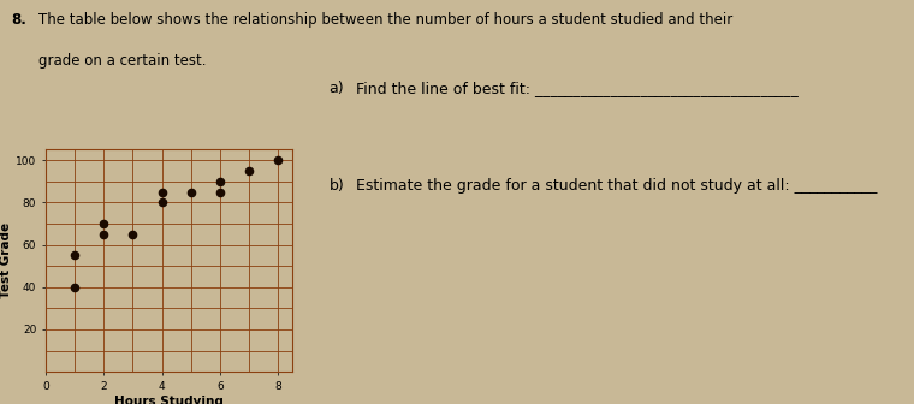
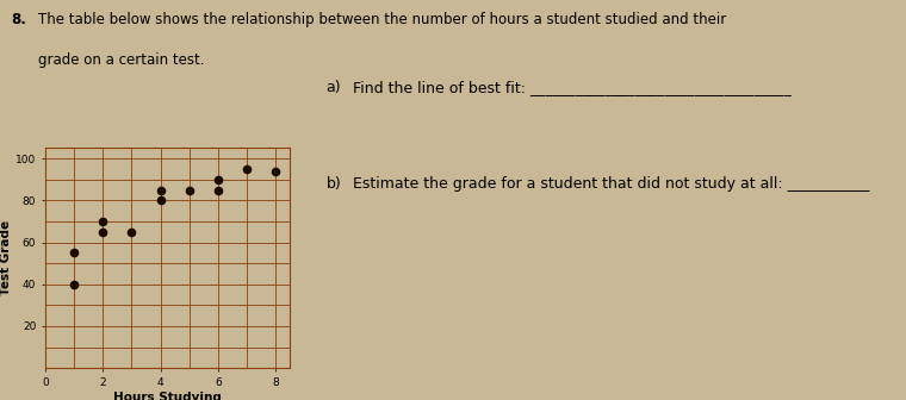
8: 100 -> 94
